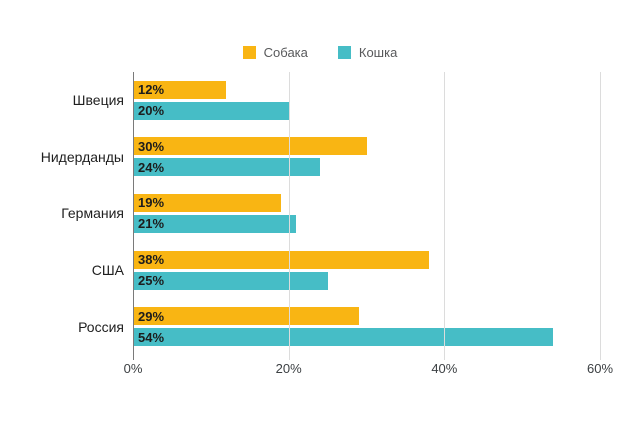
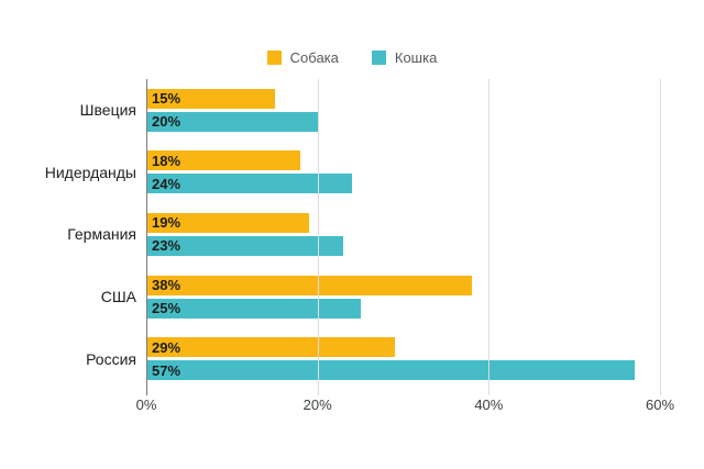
Собака/Швеция: 12% -> 15%
Собака/Нидерданды: 30% -> 18%
Кошка/Германия: 21% -> 23%
Кошка/Россия: 54% -> 57%
